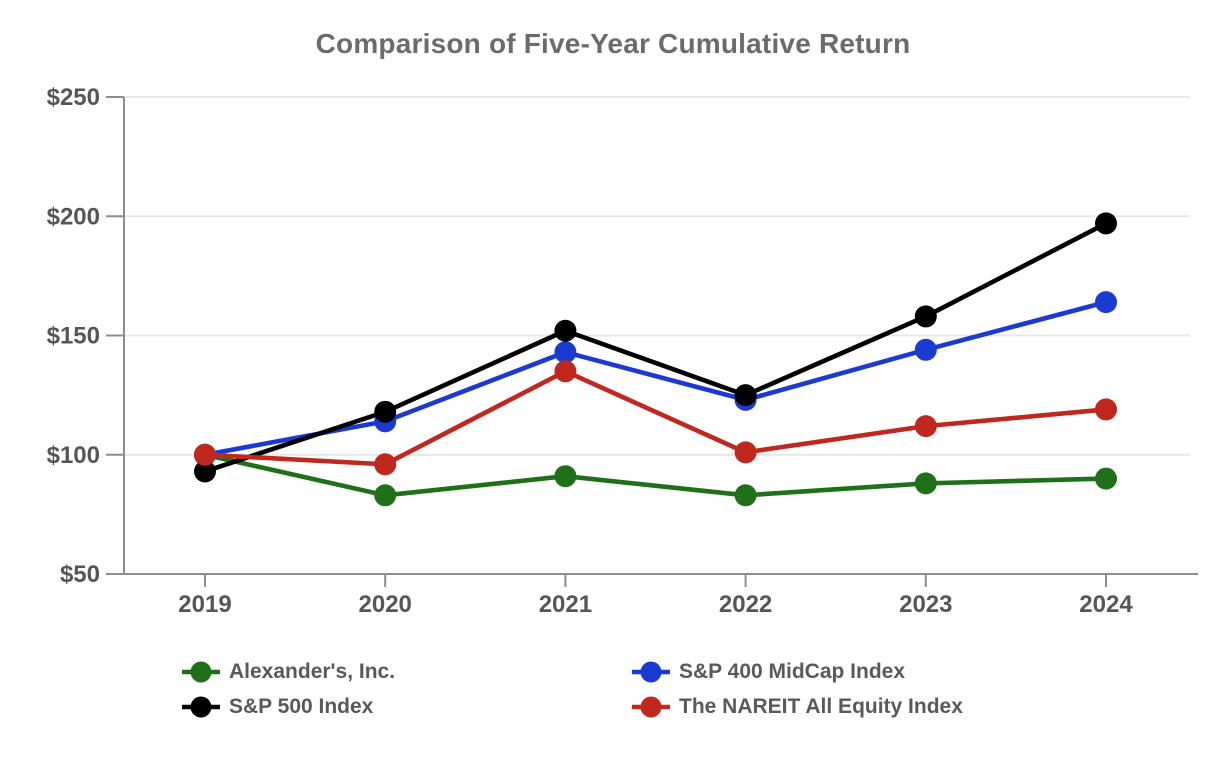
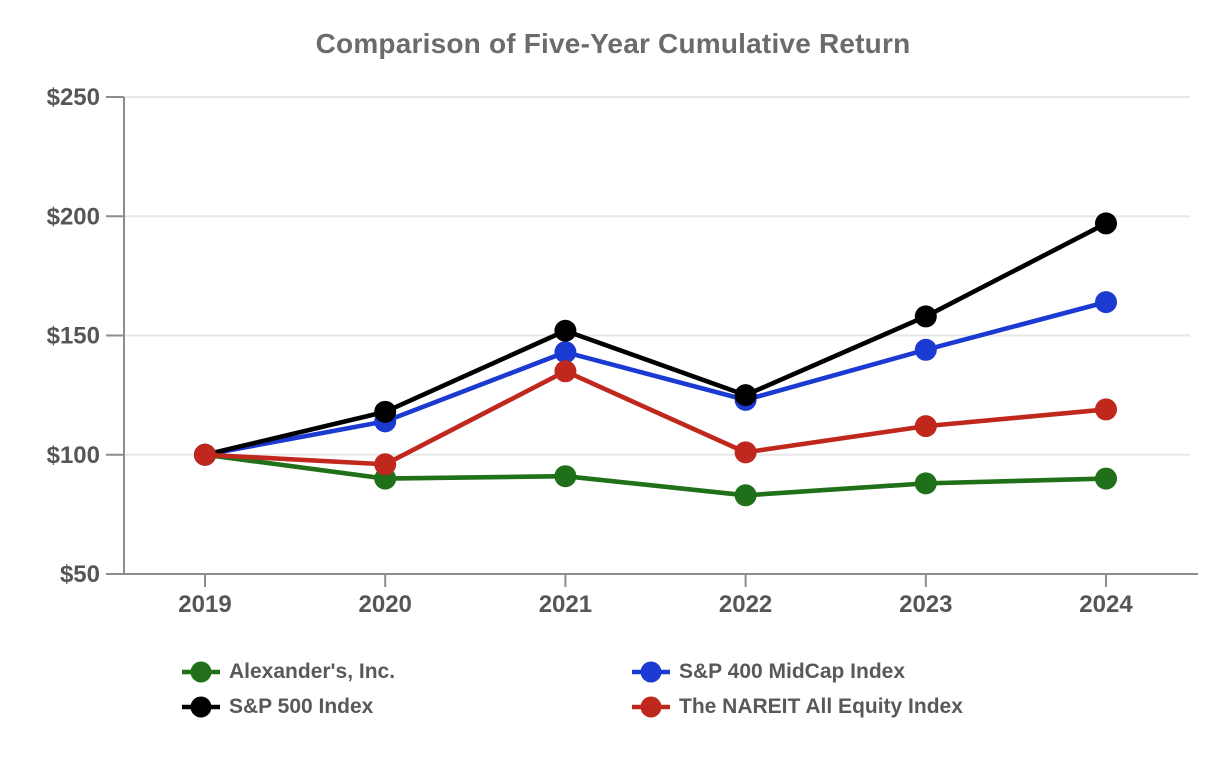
S&P 500 Index/2019: $93 -> $100
Alexander's, Inc./2020: $83 -> $90
